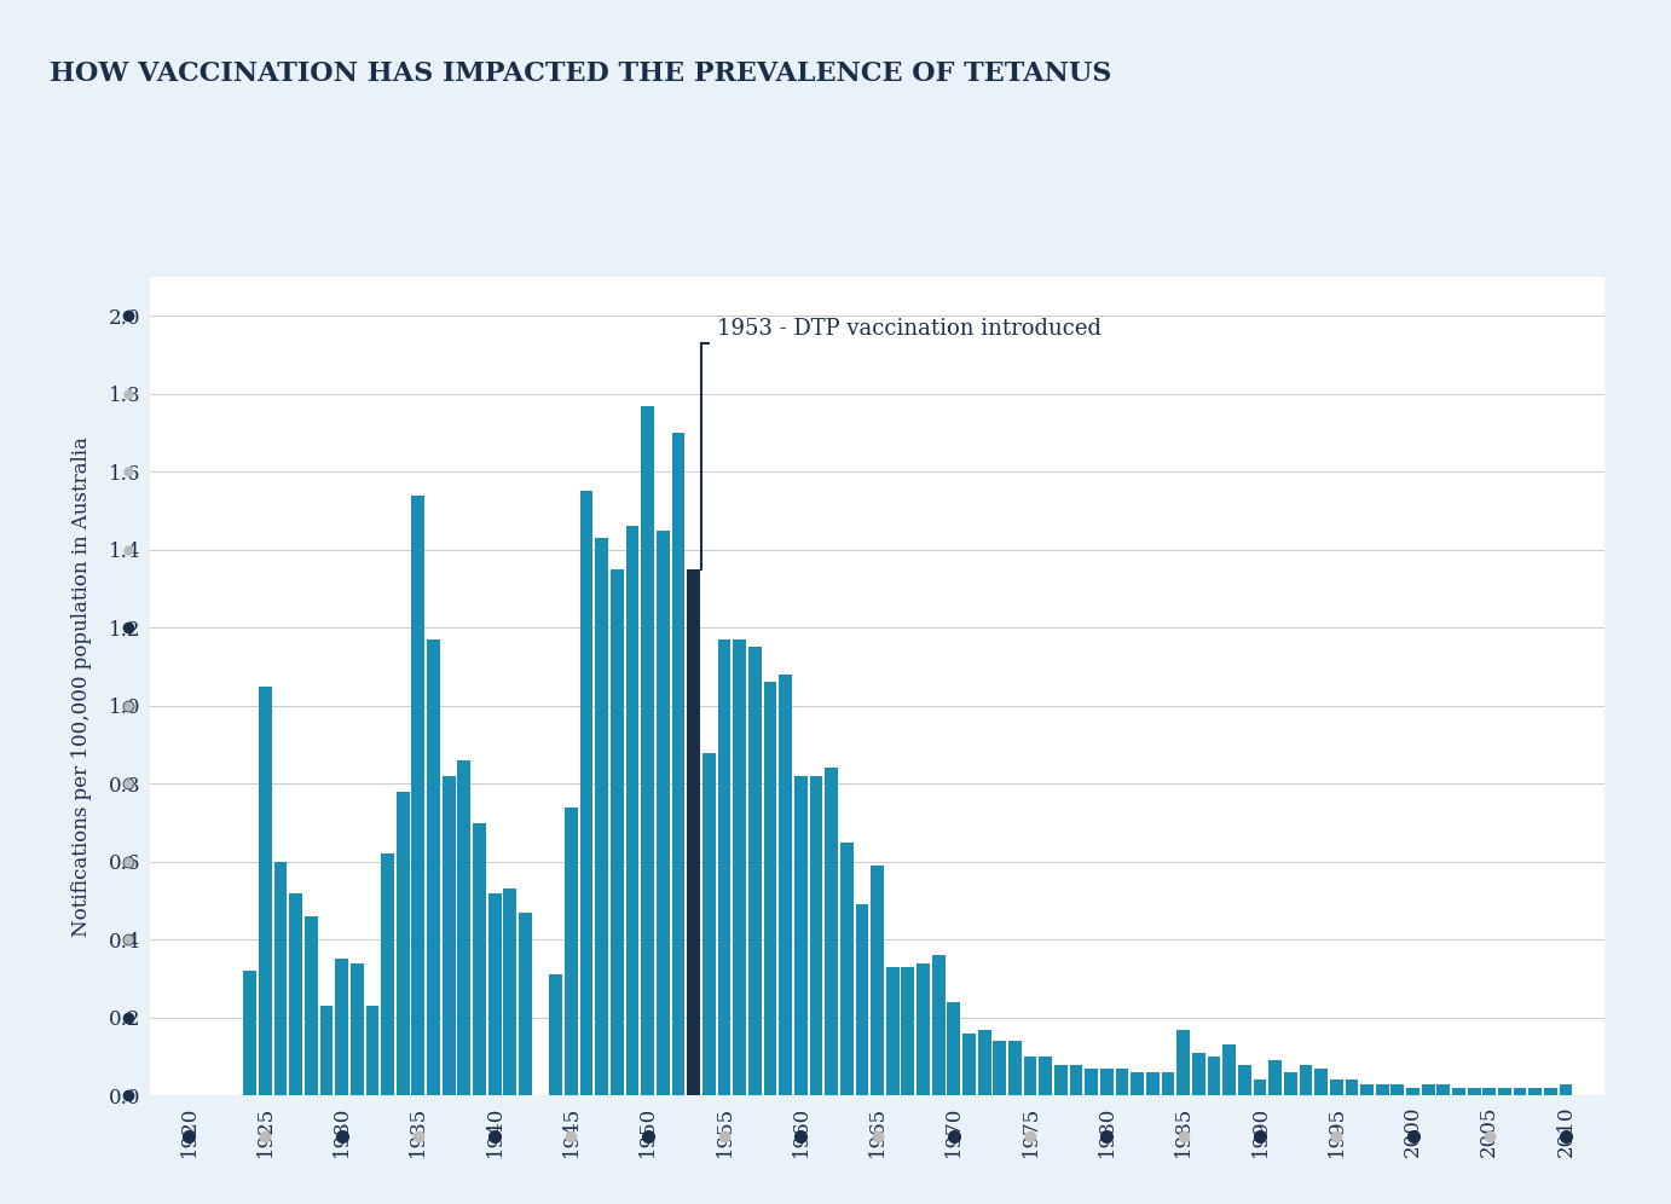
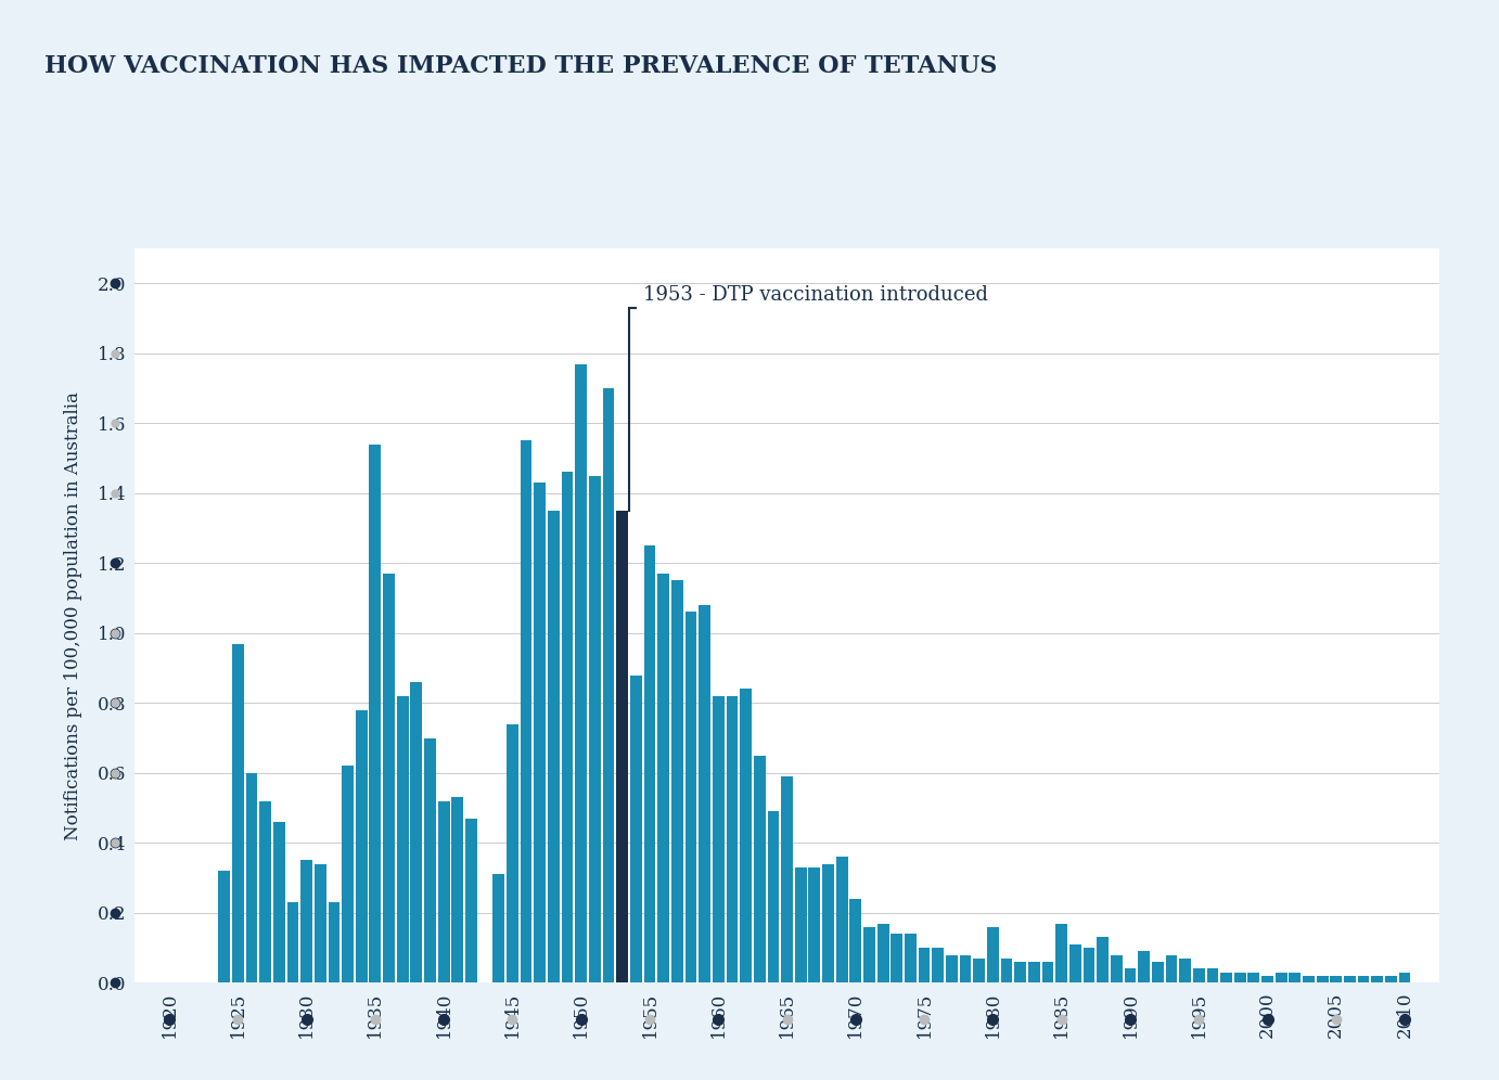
1925: 1.05 -> 0.97
1955: 1.17 -> 1.25
1980: 0.07 -> 0.16
